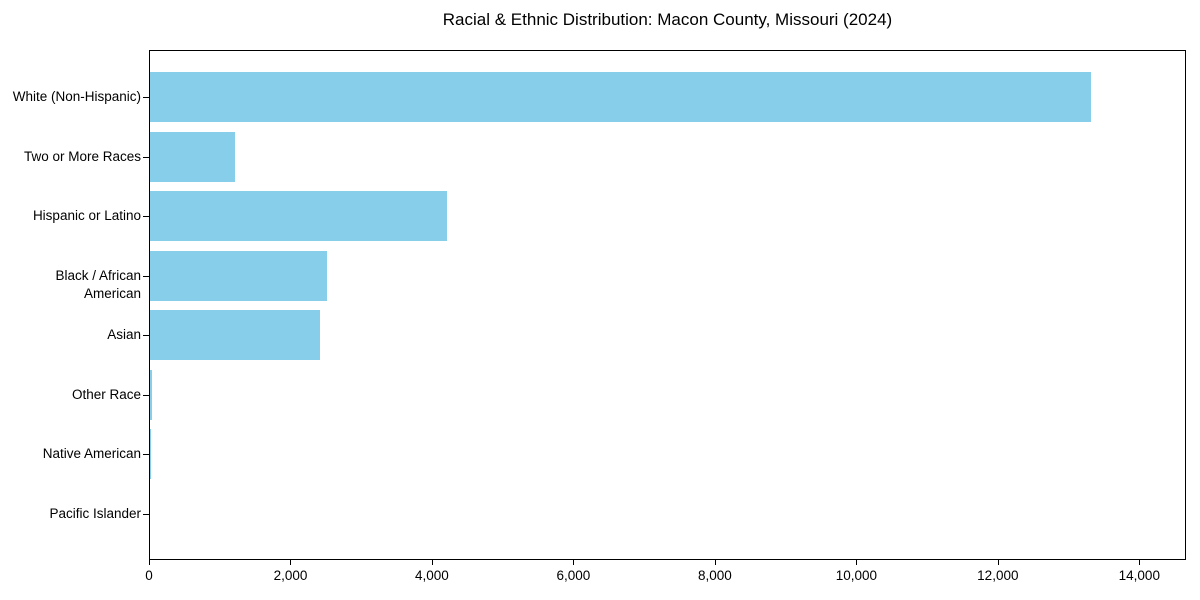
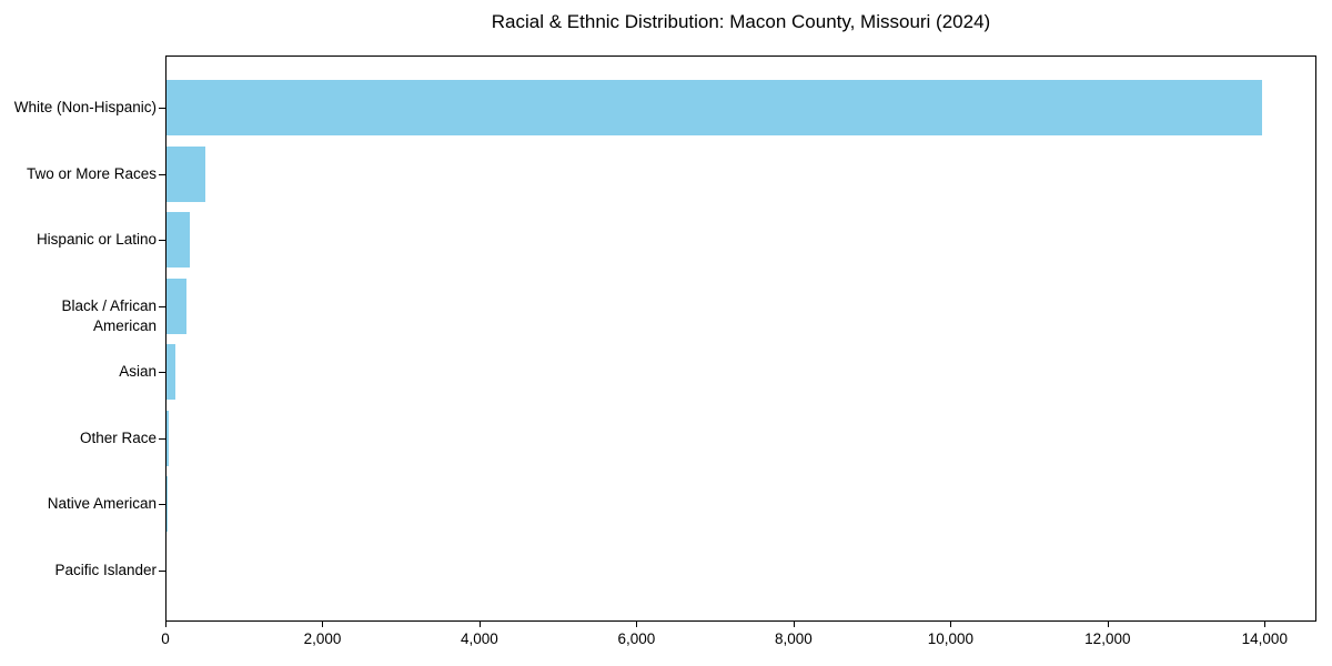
White (Non-Hispanic): 13300 -> 14000
Two or More Races: 1200 -> 500
Hispanic or Latino: 4200 -> 300
Black / African American: 2500 -> 300
Asian: 2400 -> 100
